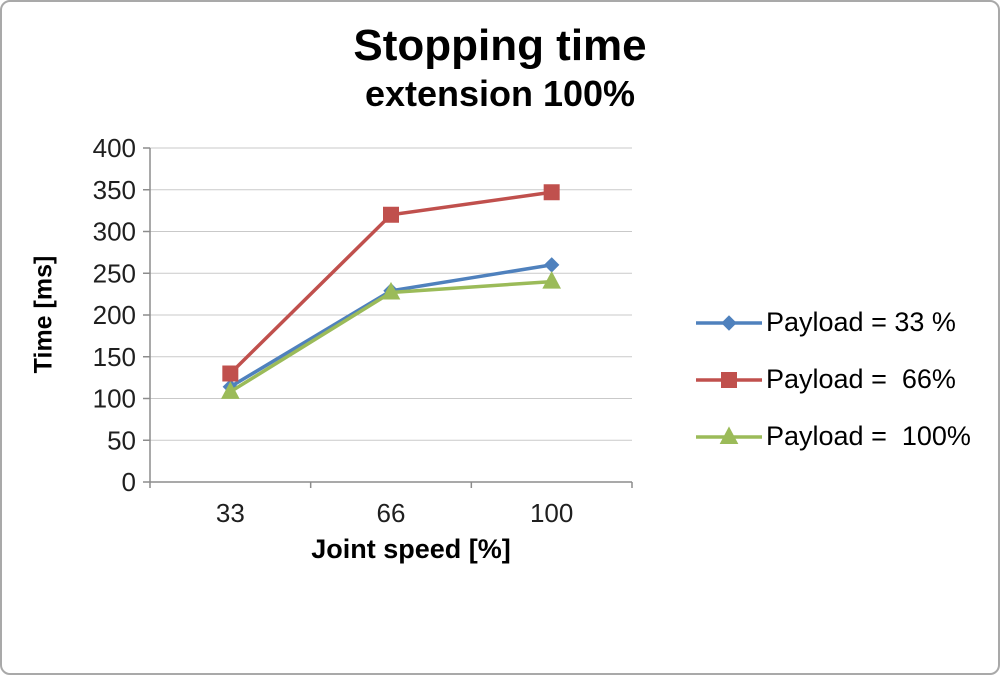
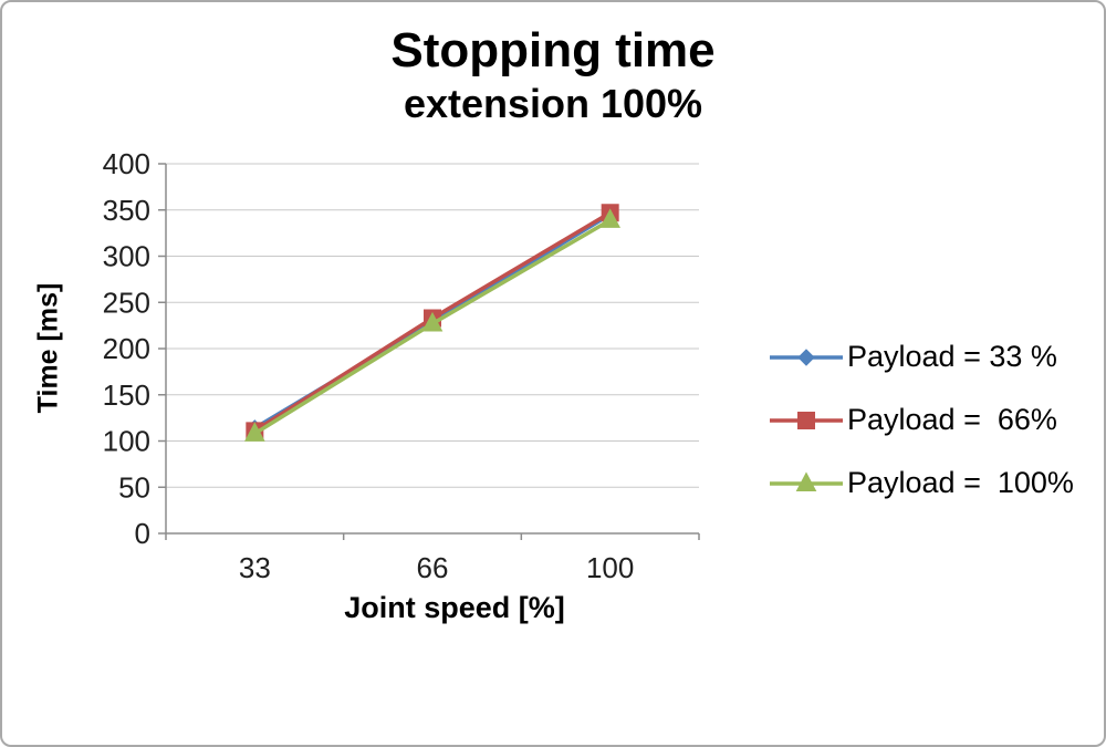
Payload = 66%/33: 130 -> 110
Payload = 66%/66: 320 -> 230
Payload = 33 %/100: 260 -> 340
Payload = 100%/100: 240 -> 340
